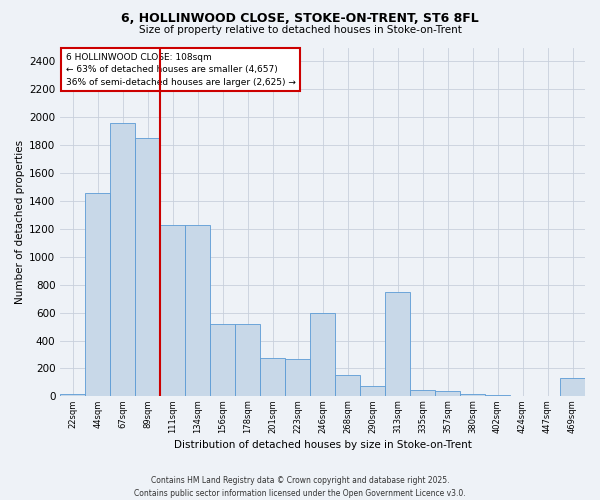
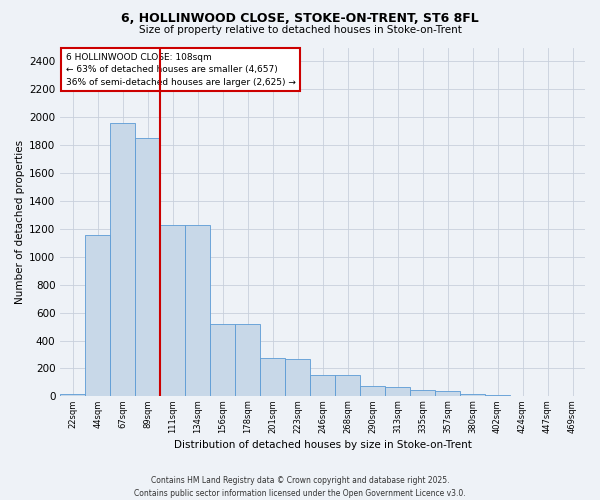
44sqm: 1460 -> 1160
246sqm: 600 -> 160
313sqm: 750 -> 70
469sqm: 130 -> 0
